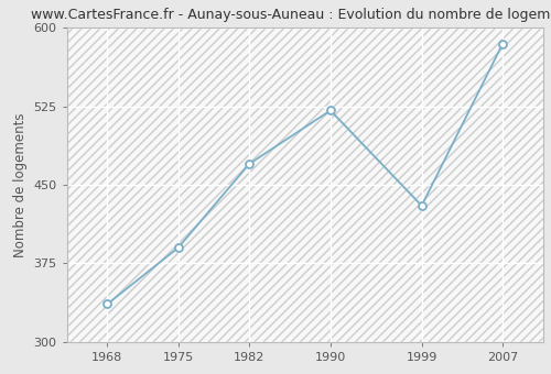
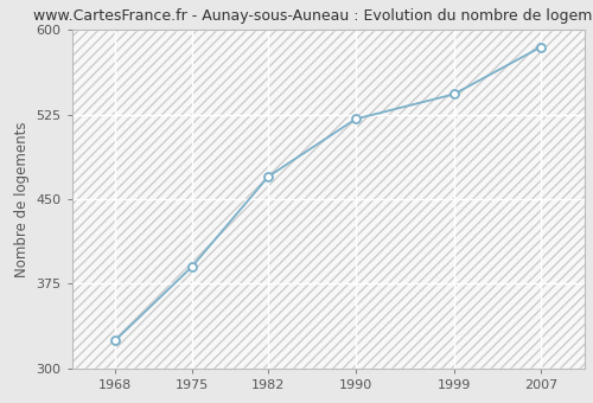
1968: 336 -> 325
1999: 430 -> 543
